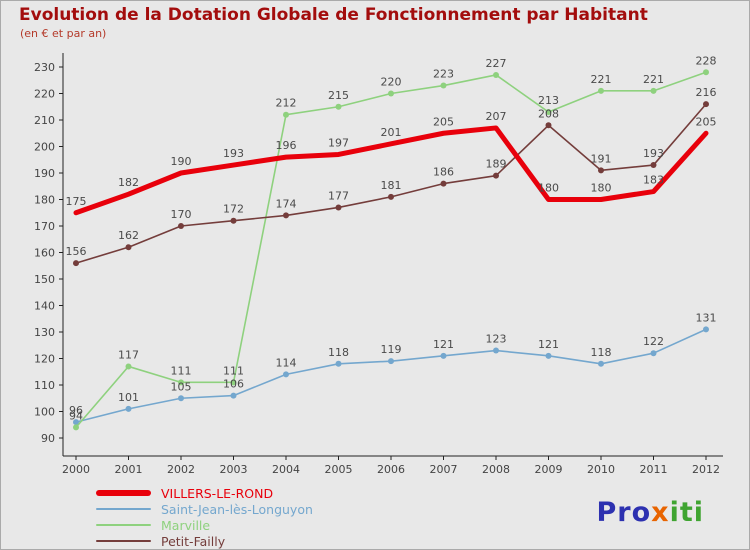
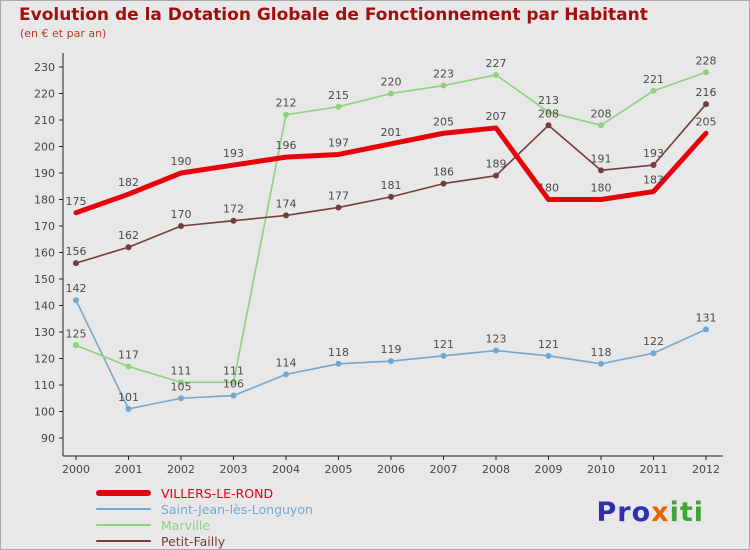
Saint-Jean-lès-Longuyon/2000: 96 -> 142
Marville/2000: 94 -> 125
Marville/2010: 221 -> 208
